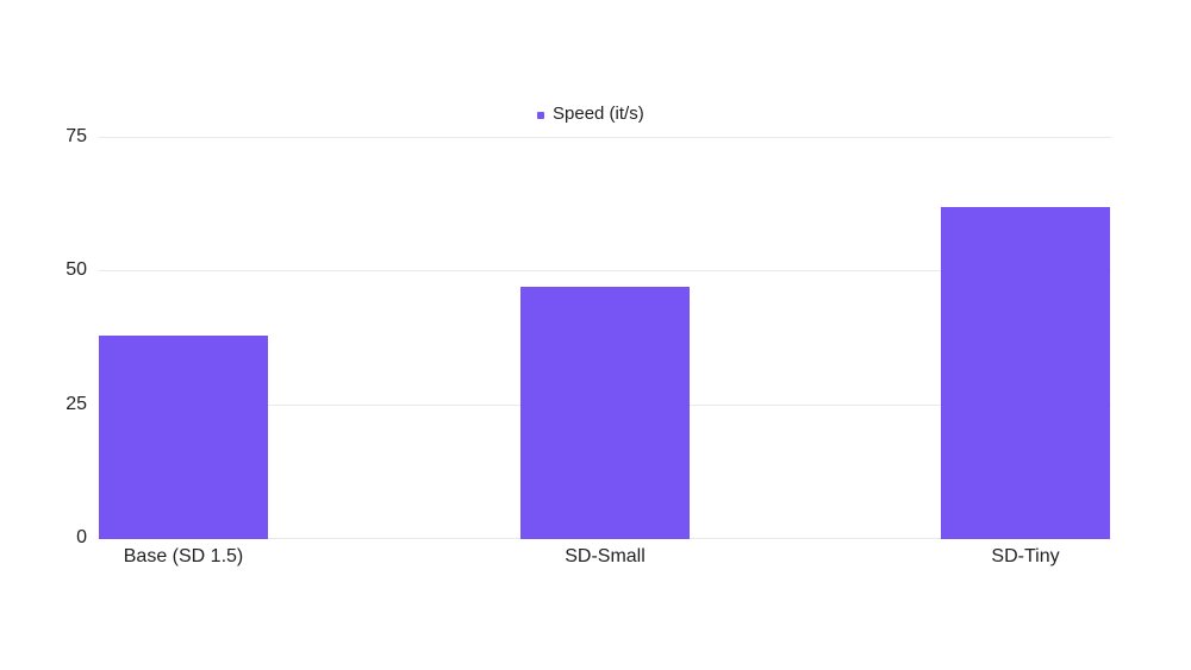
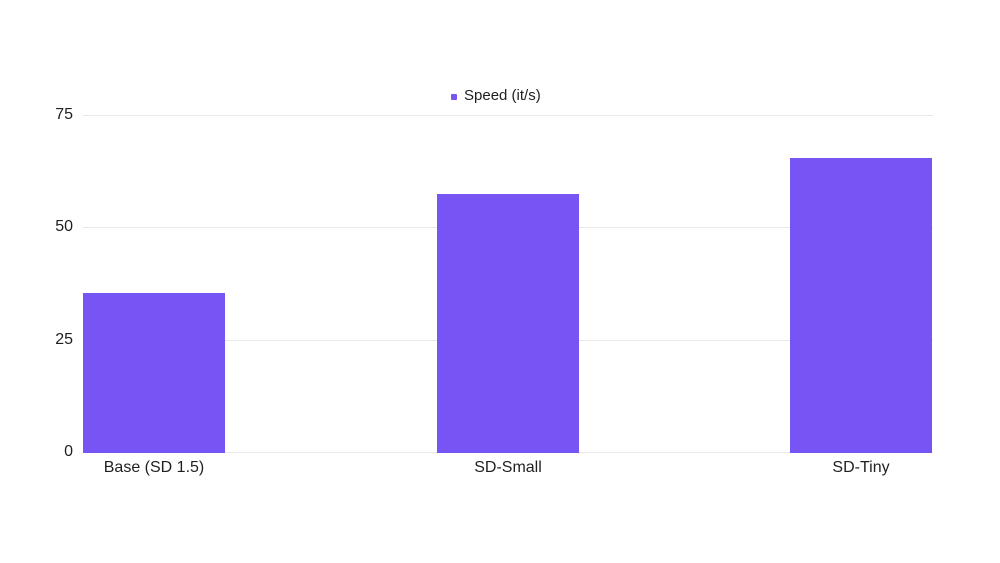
Base (SD 1.5): 38 -> 36
SD-Small: 47 -> 58
SD-Tiny: 62 -> 66
